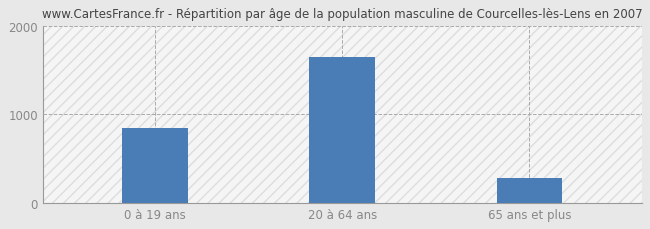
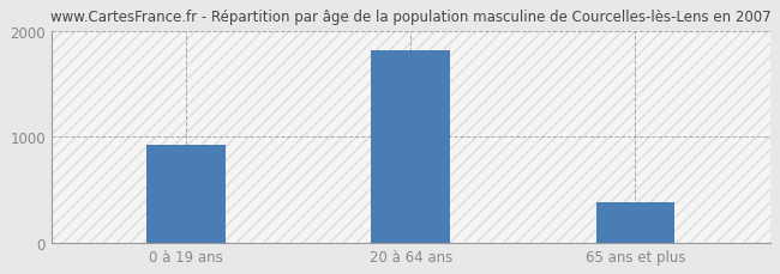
0 à 19 ans: 850 -> 920
20 à 64 ans: 1650 -> 1820
65 ans et plus: 280 -> 380
